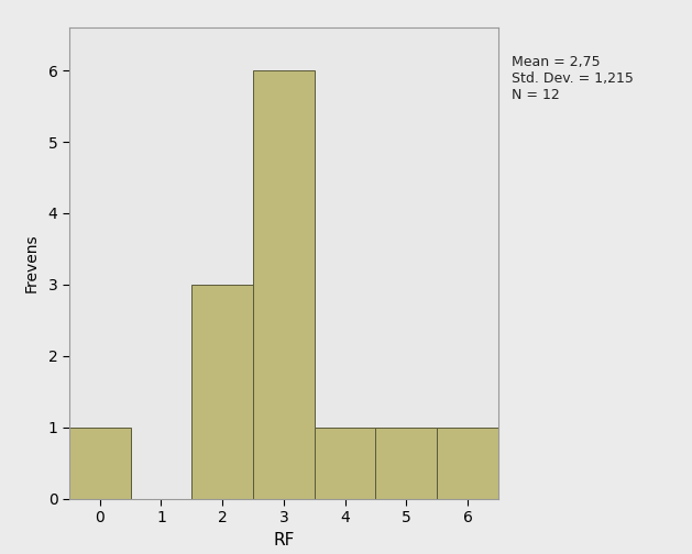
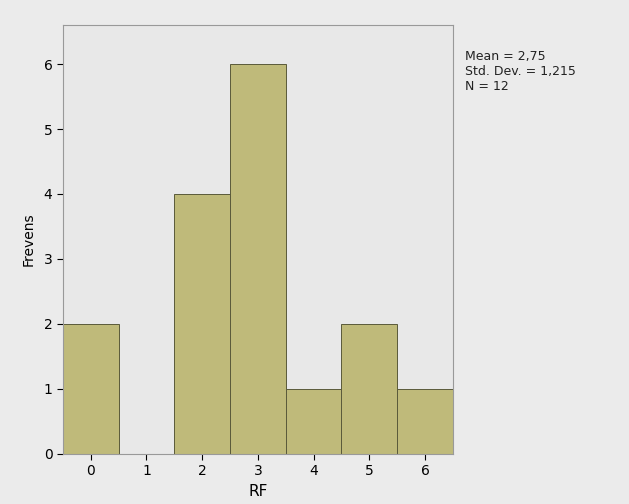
0: 1 -> 2
2: 3 -> 4
5: 1 -> 2
